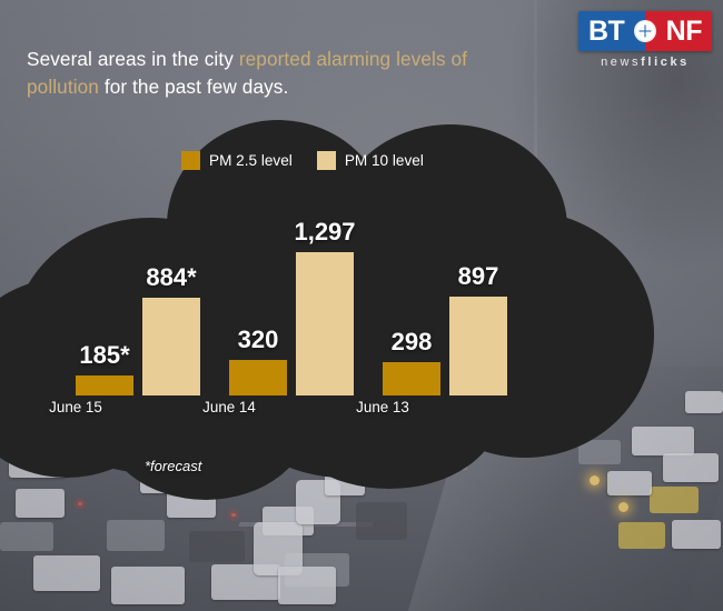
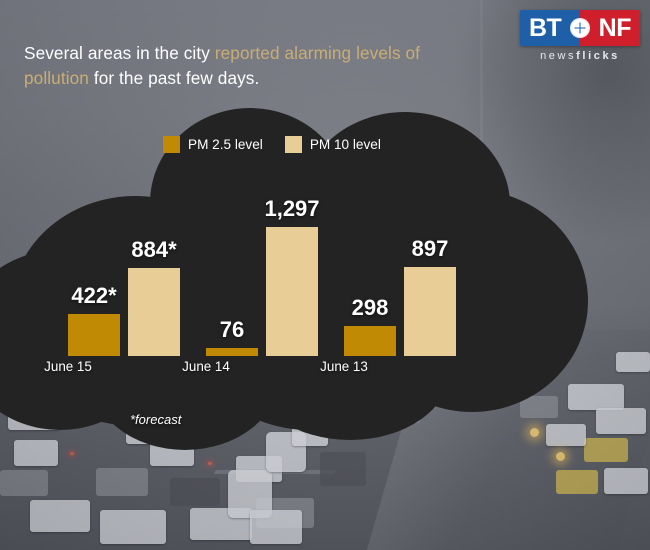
PM 2.5 level/June 15: 185 -> 422
PM 2.5 level/June 14: 320 -> 76
